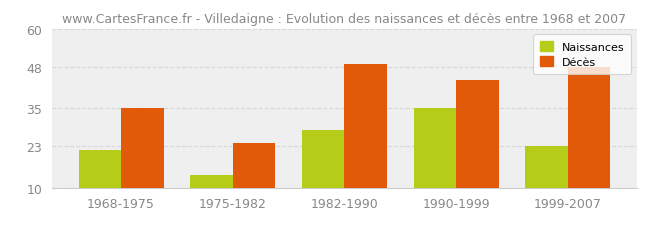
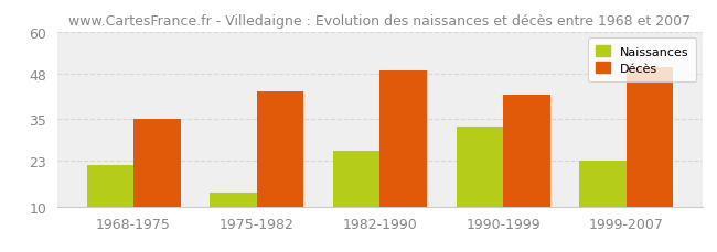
Décès/1975-1982: 24 -> 43
Naissances/1982-1990: 28 -> 26
Naissances/1990-1999: 35 -> 33
Décès/1990-1999: 44 -> 42
Décès/1999-2007: 48 -> 50
